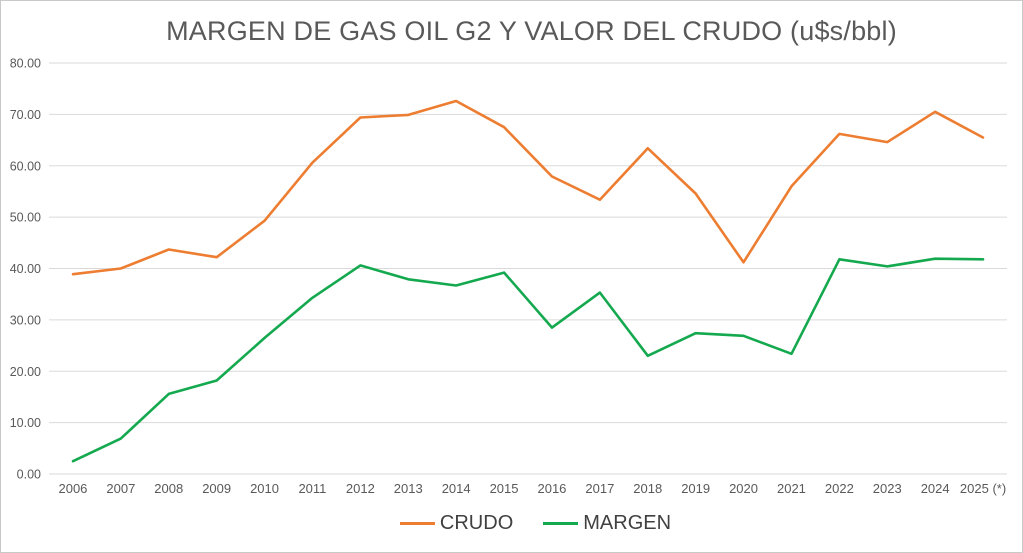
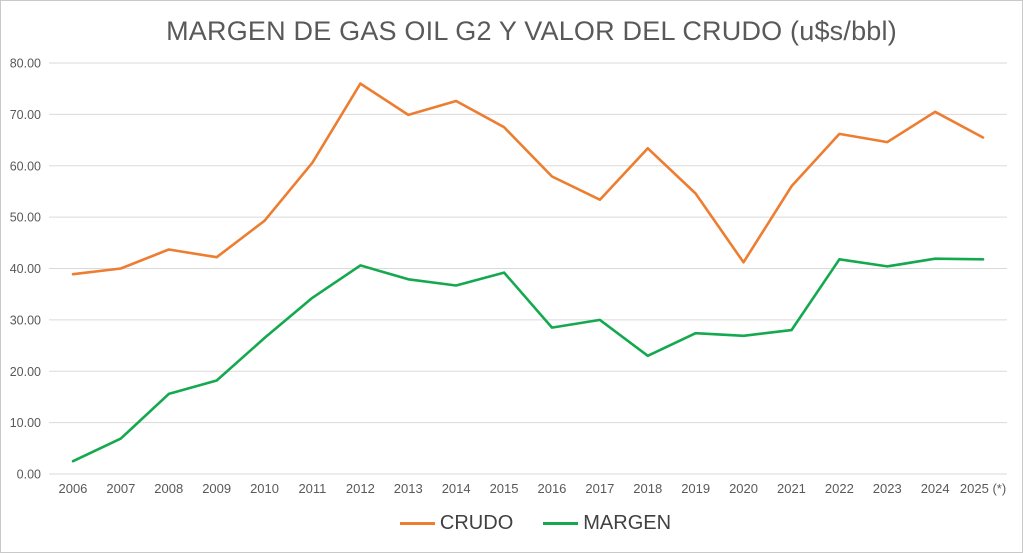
CRUDO/2012: 69 -> 76
MARGEN/2017: 35 -> 30
MARGEN/2021: 23 -> 28
